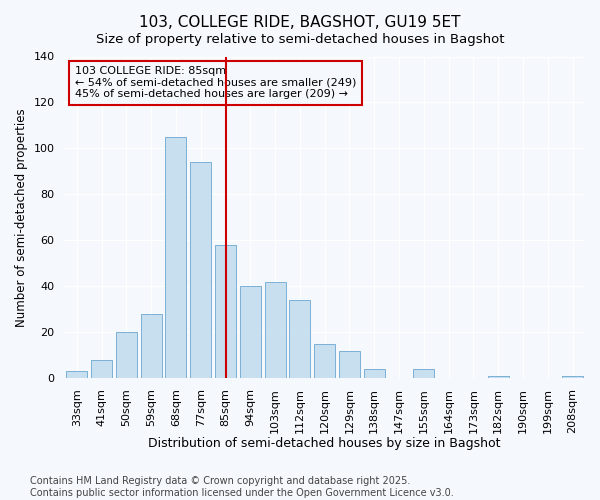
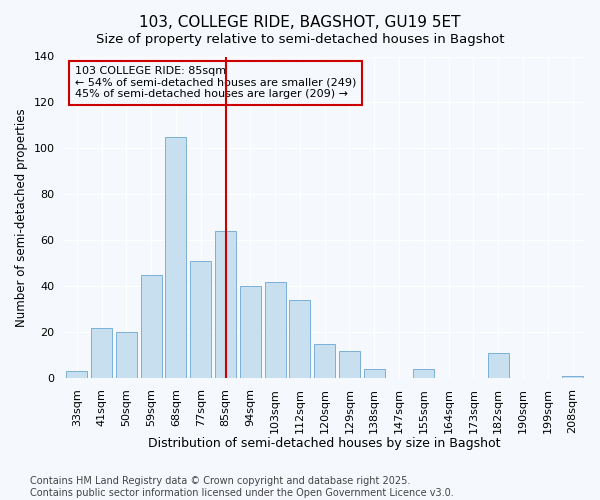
41sqm: 8 -> 22
59sqm: 28 -> 45
77sqm: 94 -> 51
85sqm: 58 -> 64
182sqm: 1 -> 11
